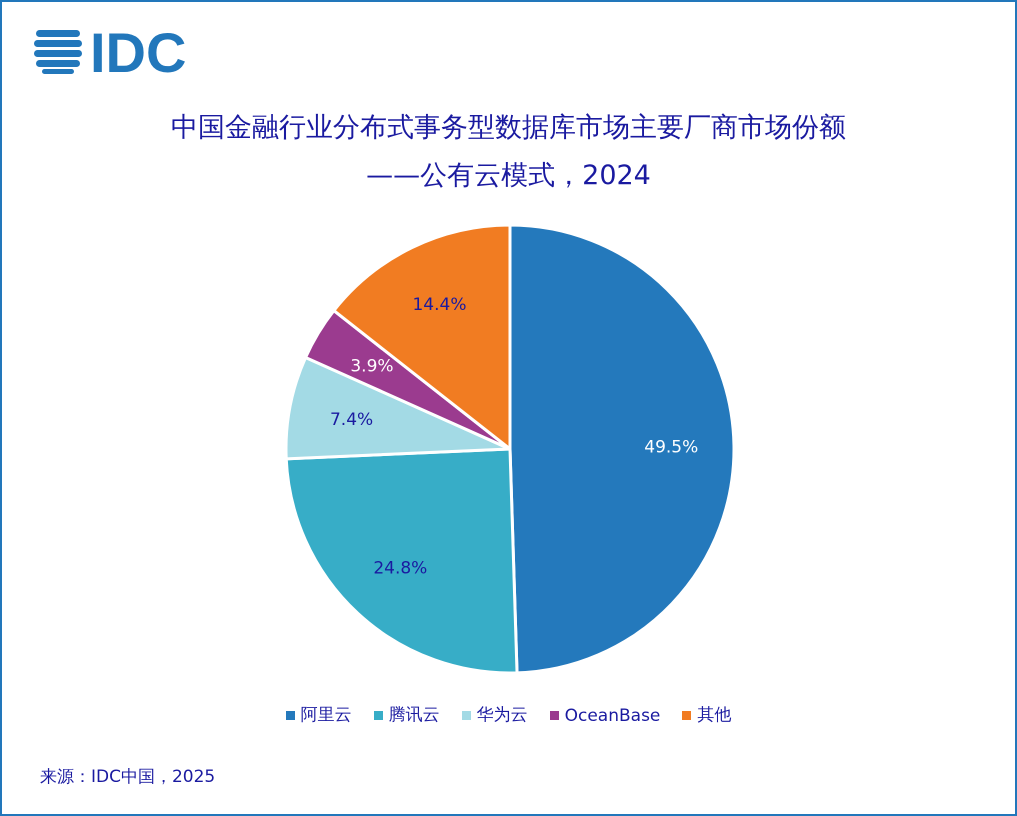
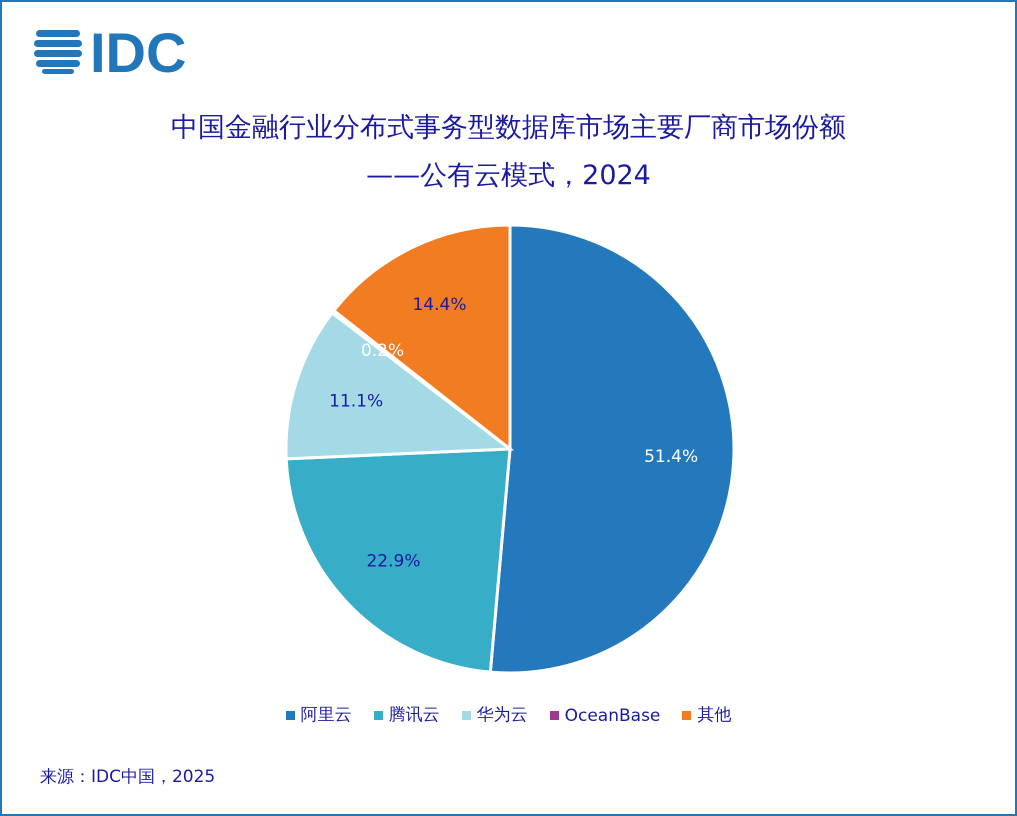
阿里云: 49.5% -> 51.4%
腾讯云: 24.8% -> 22.9%
华为云: 7.4% -> 11.1%
OceanBase: 3.9% -> 0.2%
